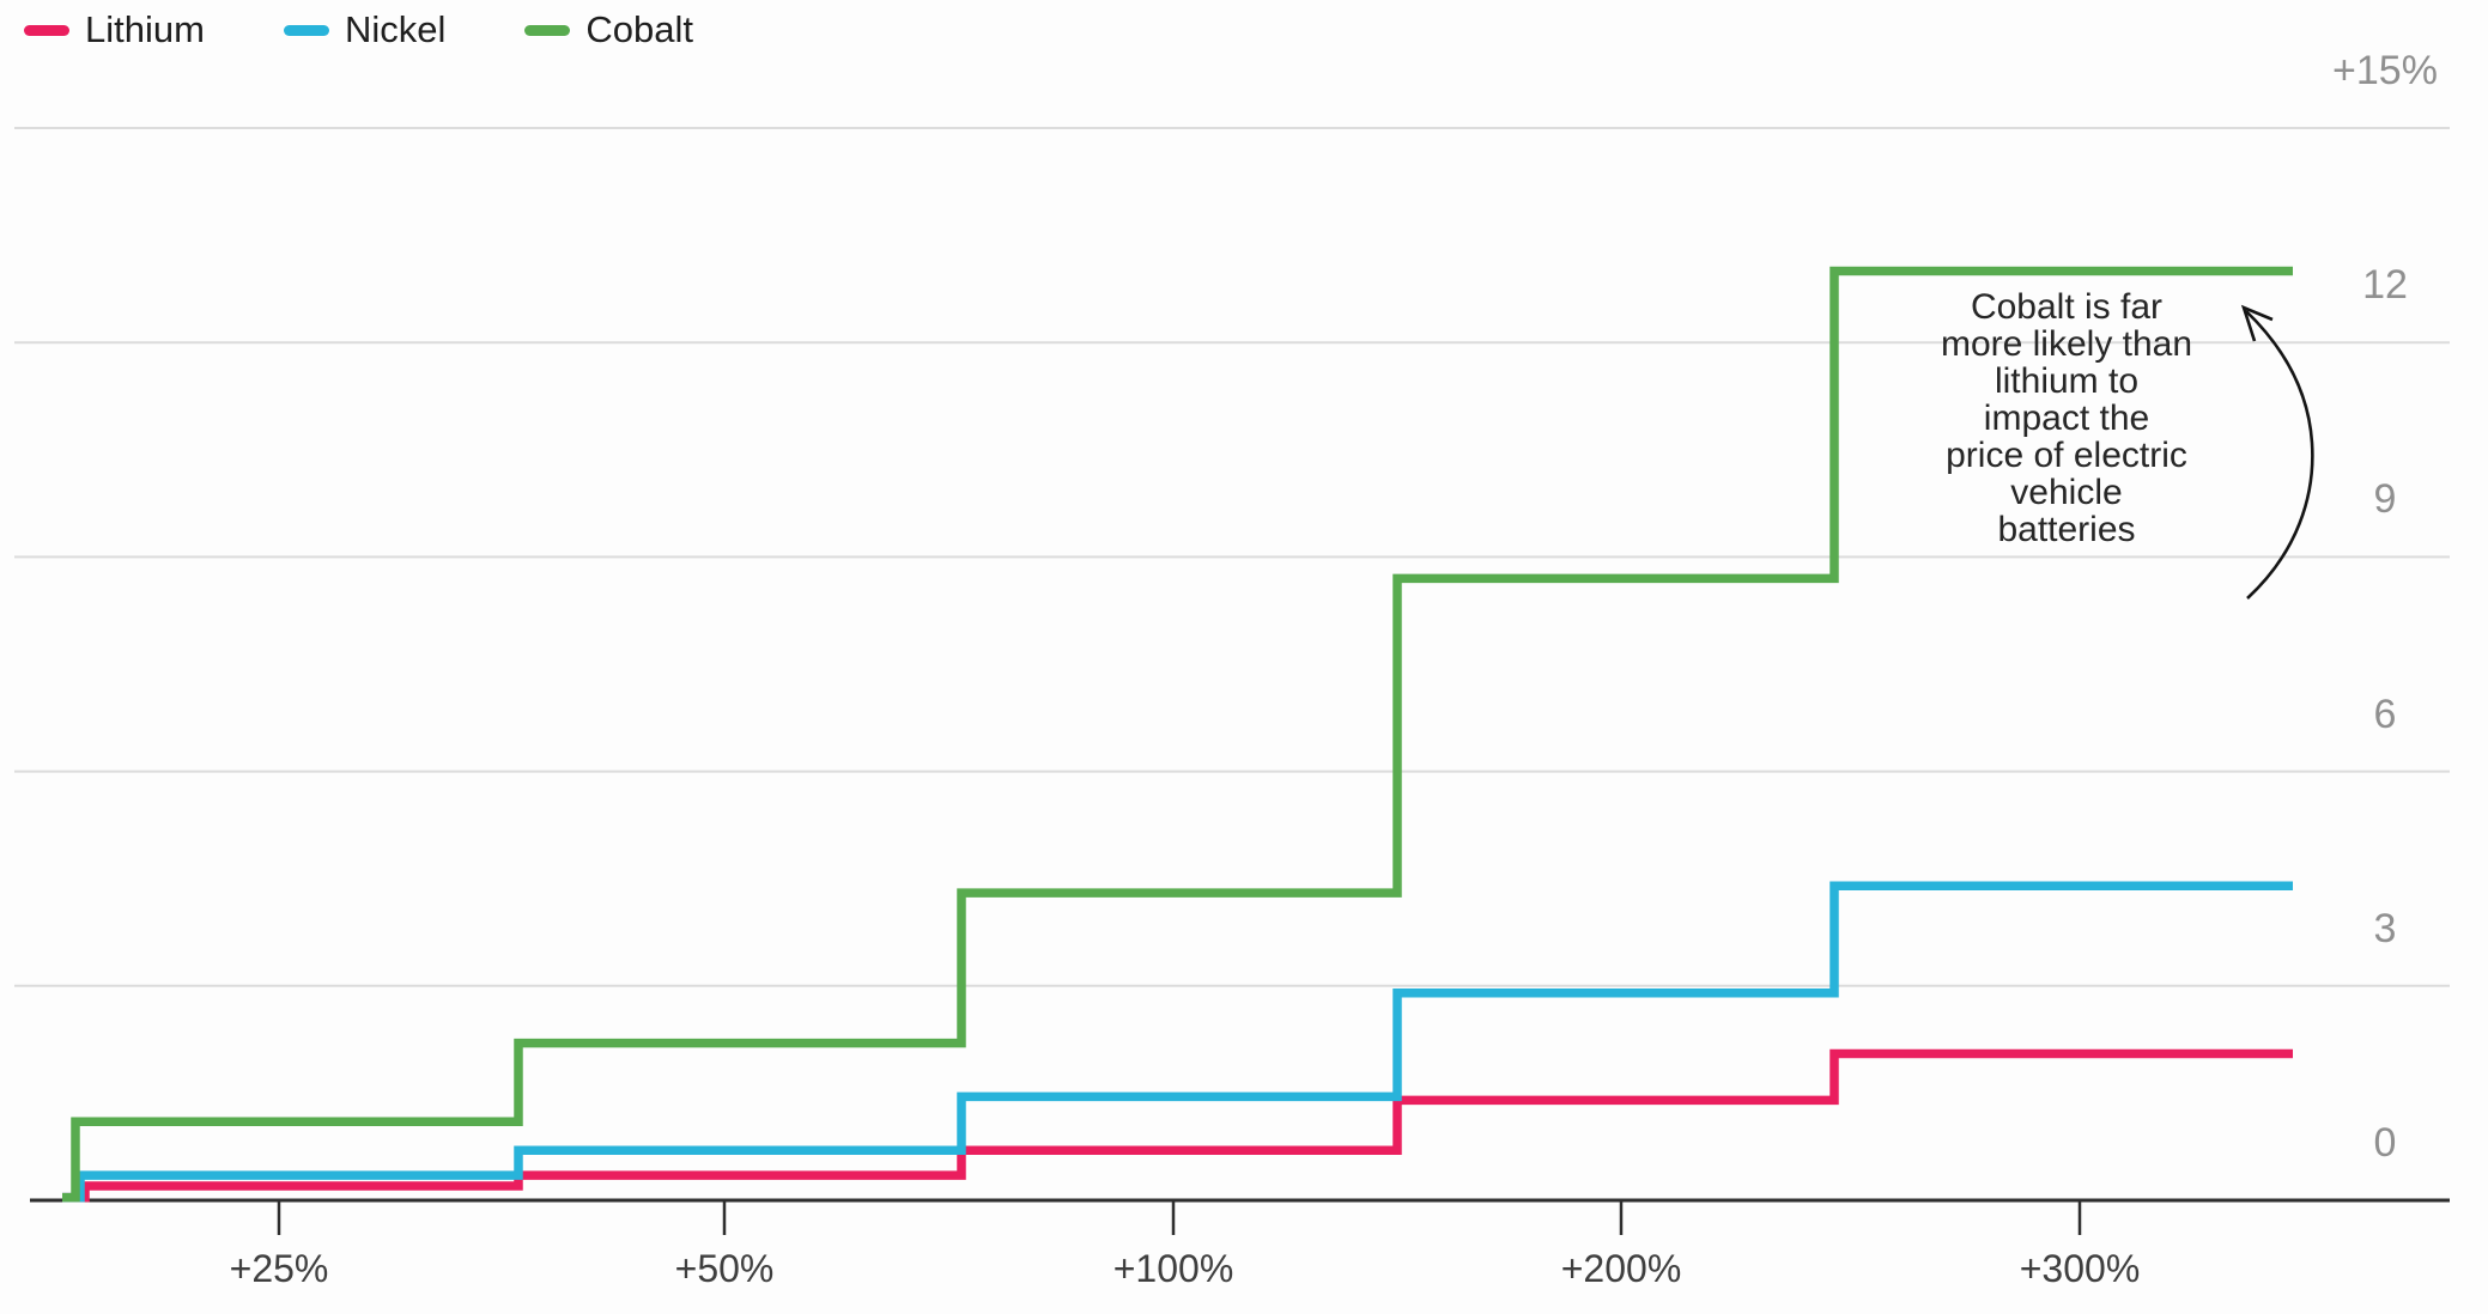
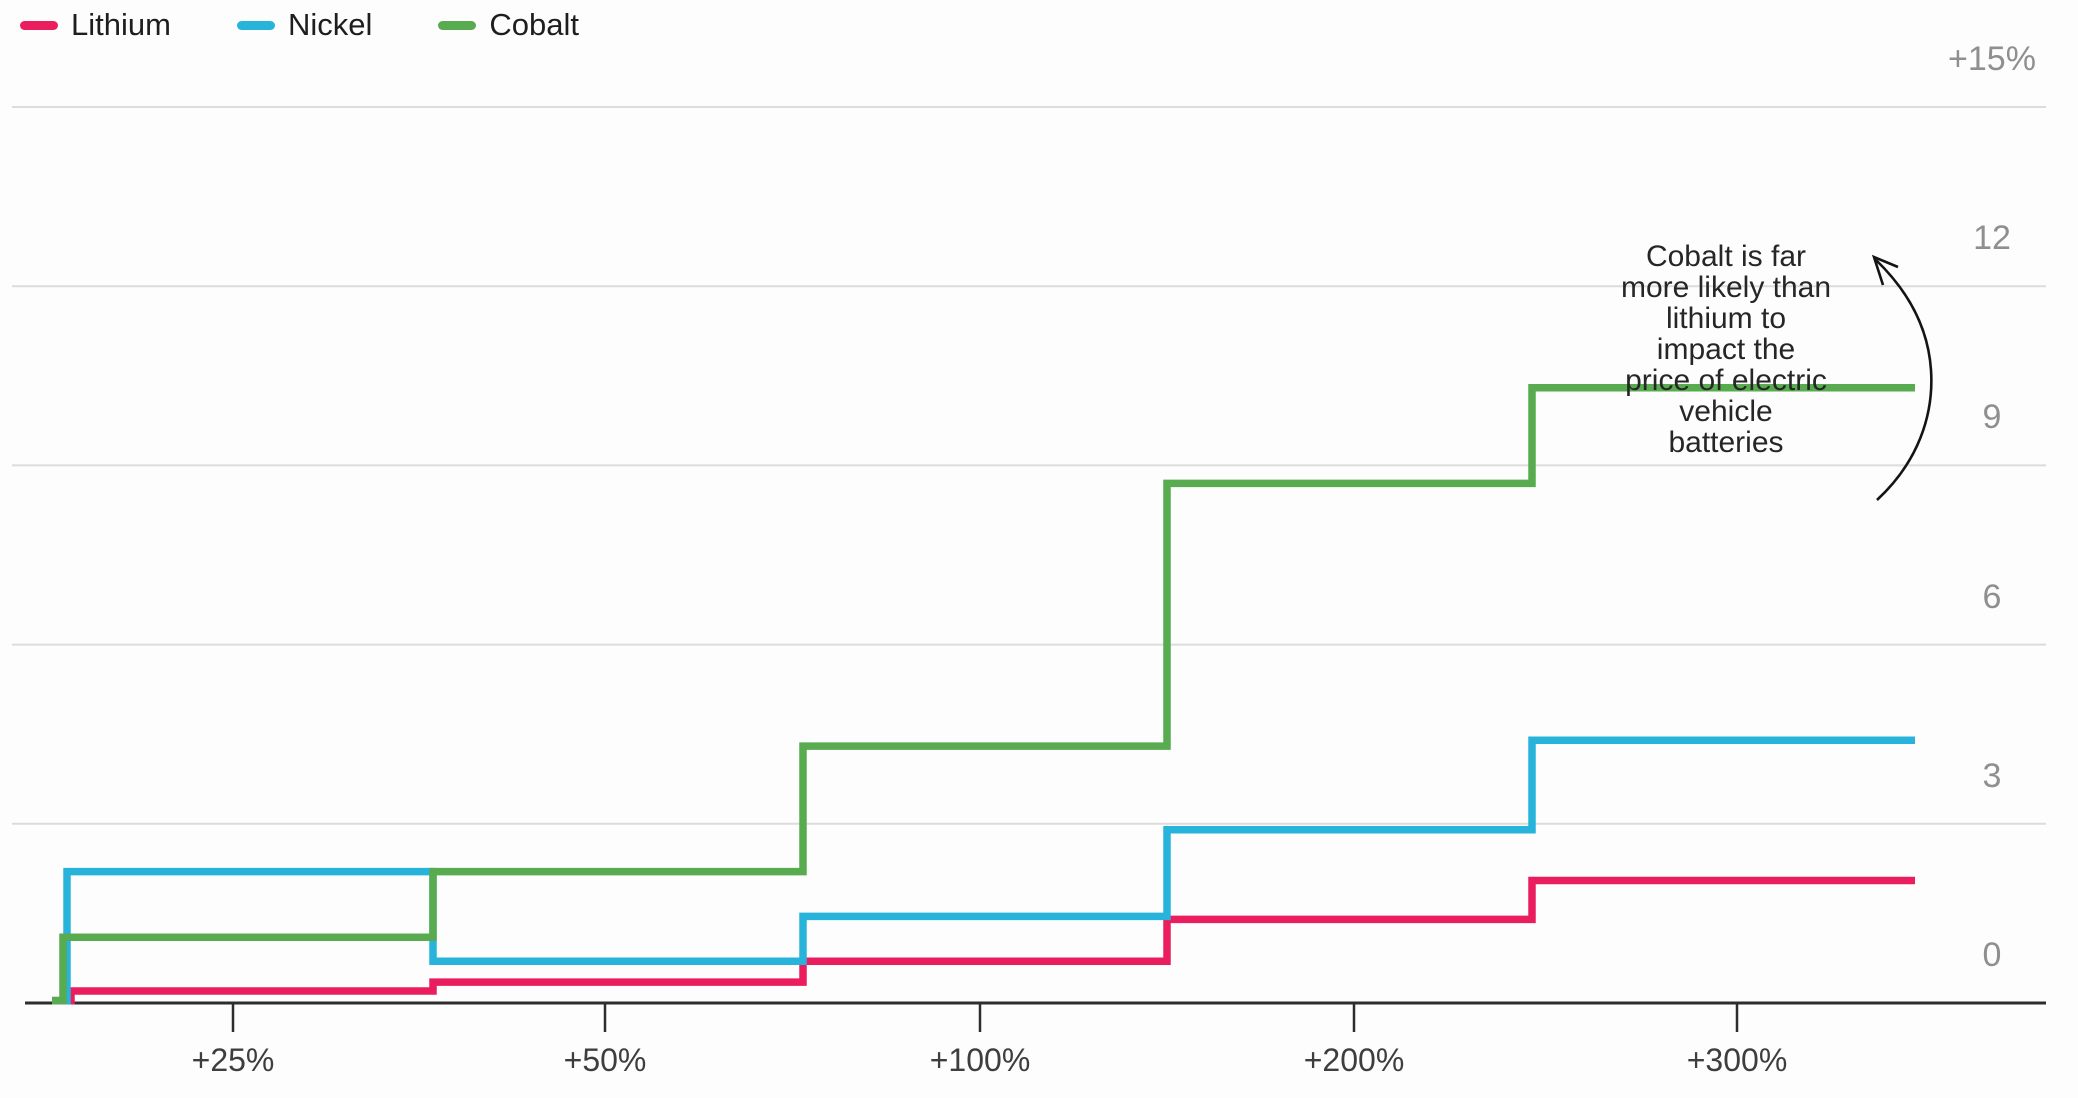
Nickel/+25%: 0.3 -> 2.2
Cobalt/+300%: 13.0 -> 10.3
